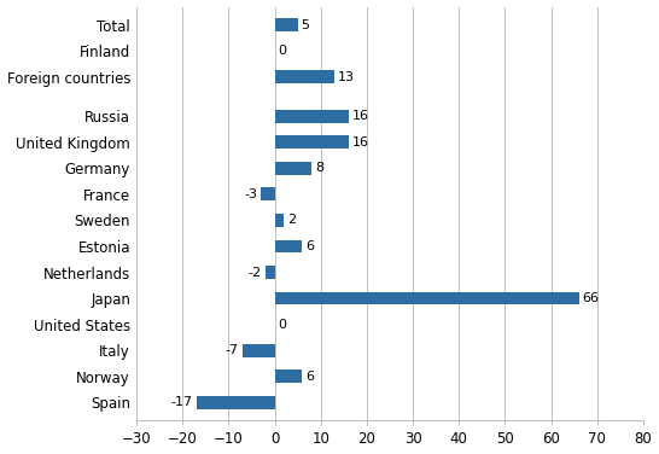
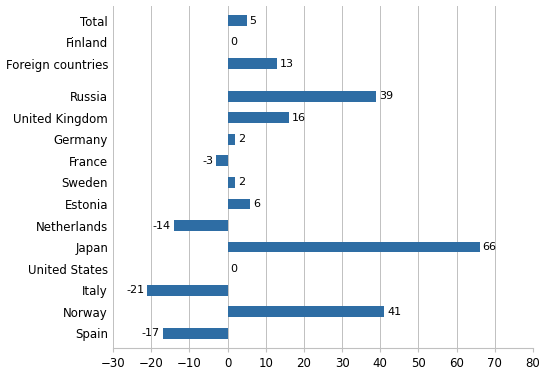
Russia: 16 -> 39
Germany: 8 -> 2
Netherlands: -2 -> -14
Italy: -7 -> -21
Norway: 6 -> 41
